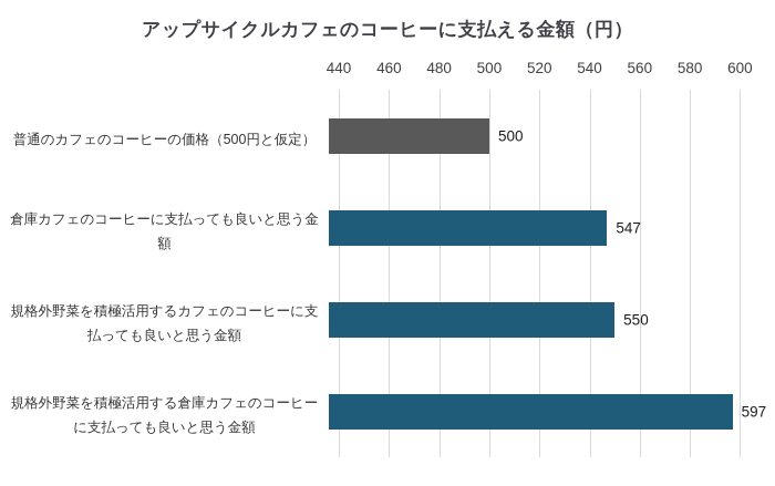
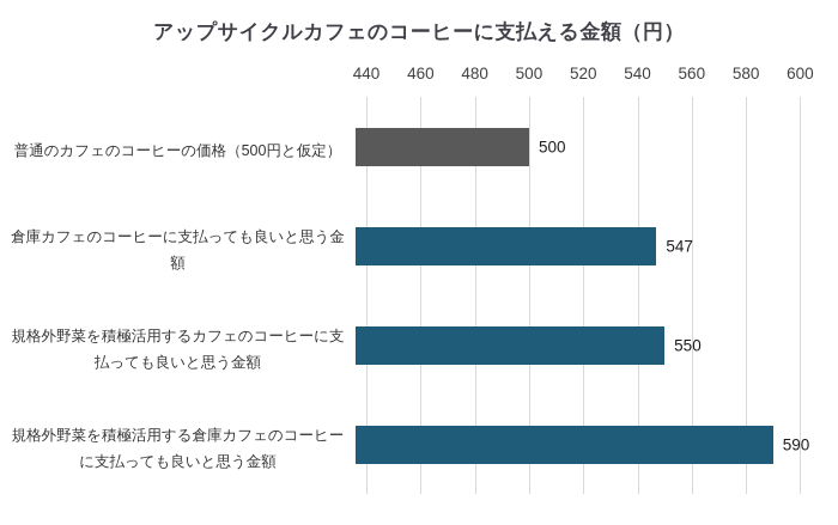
規格外野菜を積極活用する倉庫カフェのコーヒーに支払っても良いと思う金額: 597 -> 590
